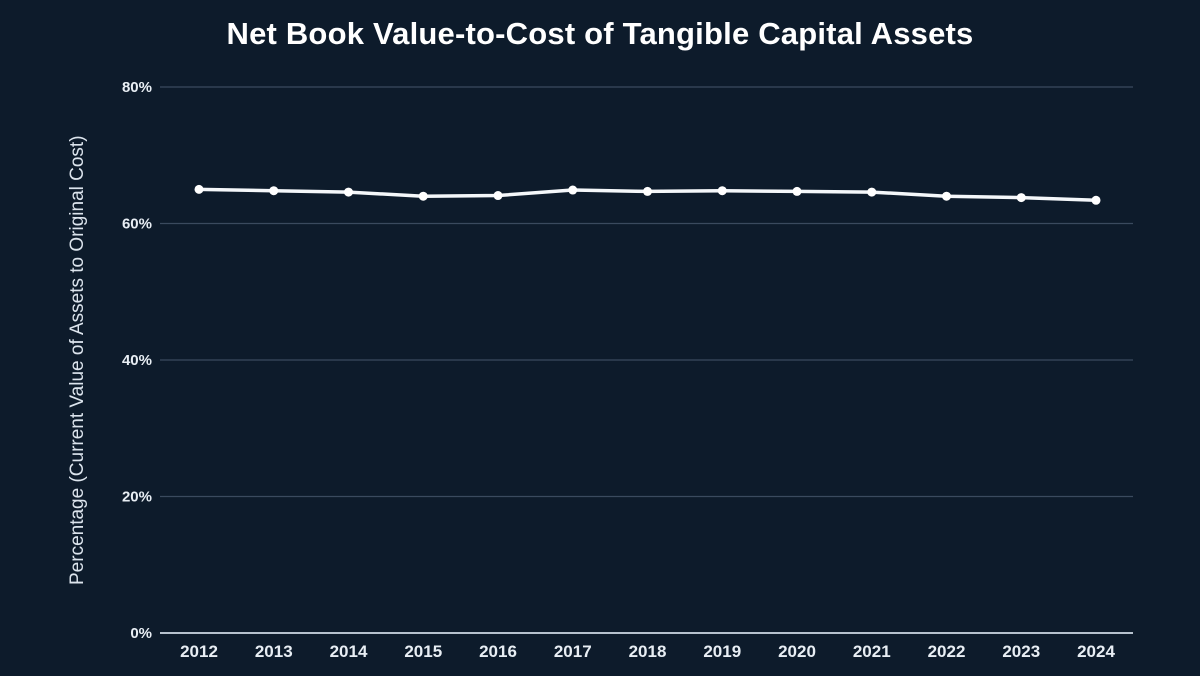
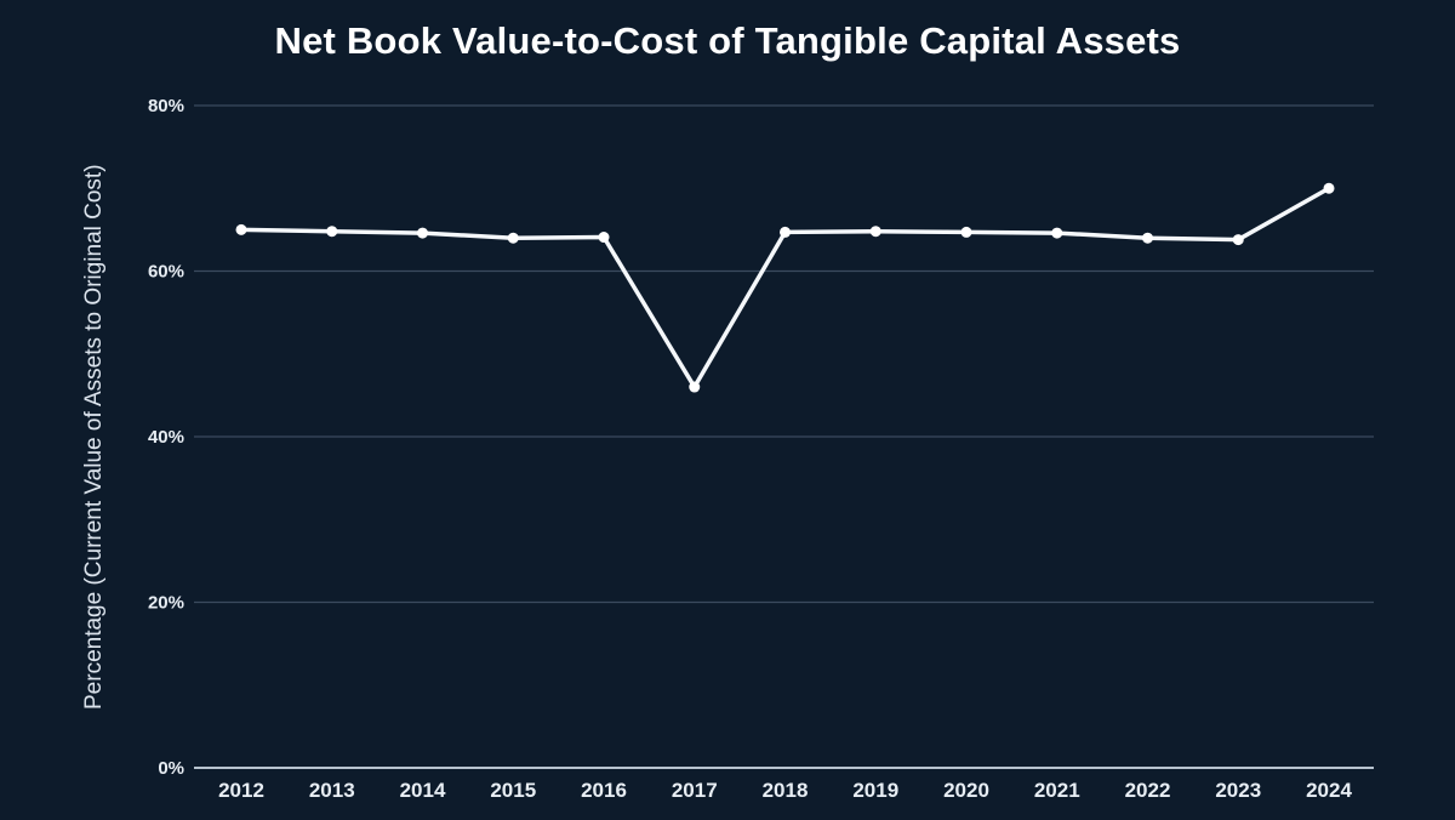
2017: 65% -> 46%
2024: 63% -> 70%
